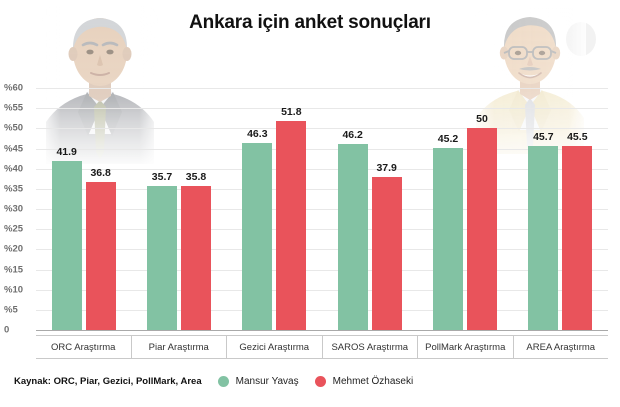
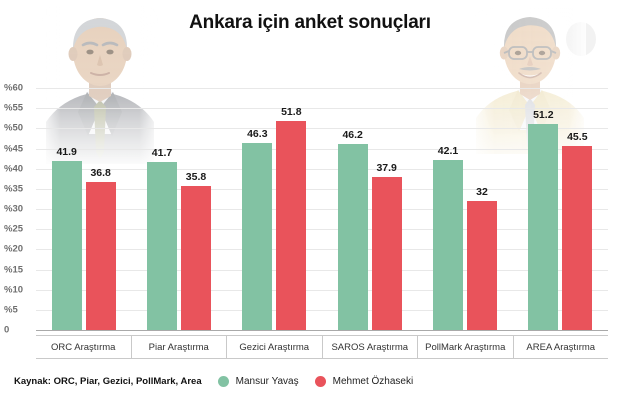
Mansur Yavaş/Piar Araştırma: 35.7 -> 41.7
Mansur Yavaş/PollMark Araştırma: 45.2 -> 42.1
Mehmet Özhaseki/PollMark Araştırma: 50 -> 32
Mansur Yavaş/AREA Araştırma: 45.7 -> 51.2
